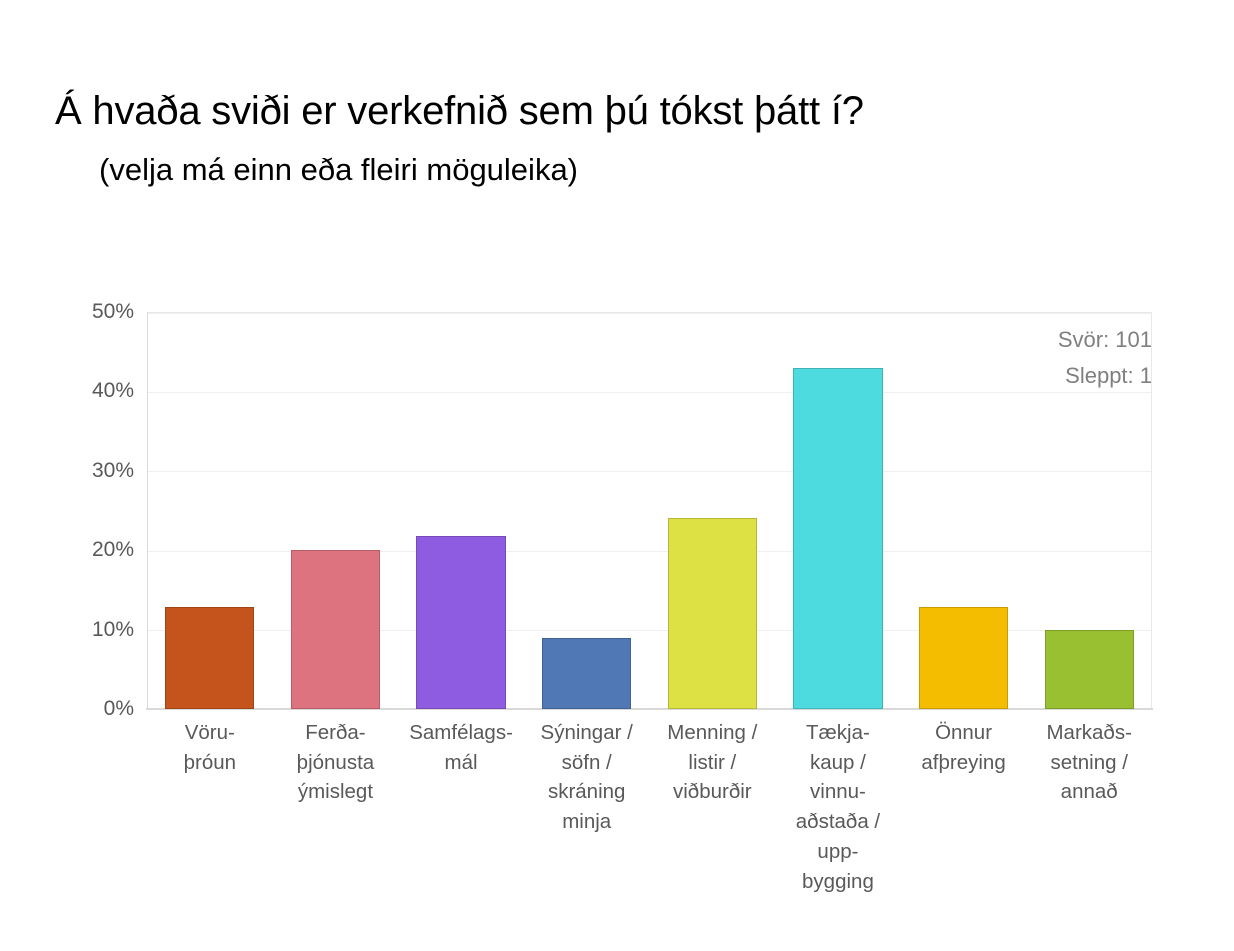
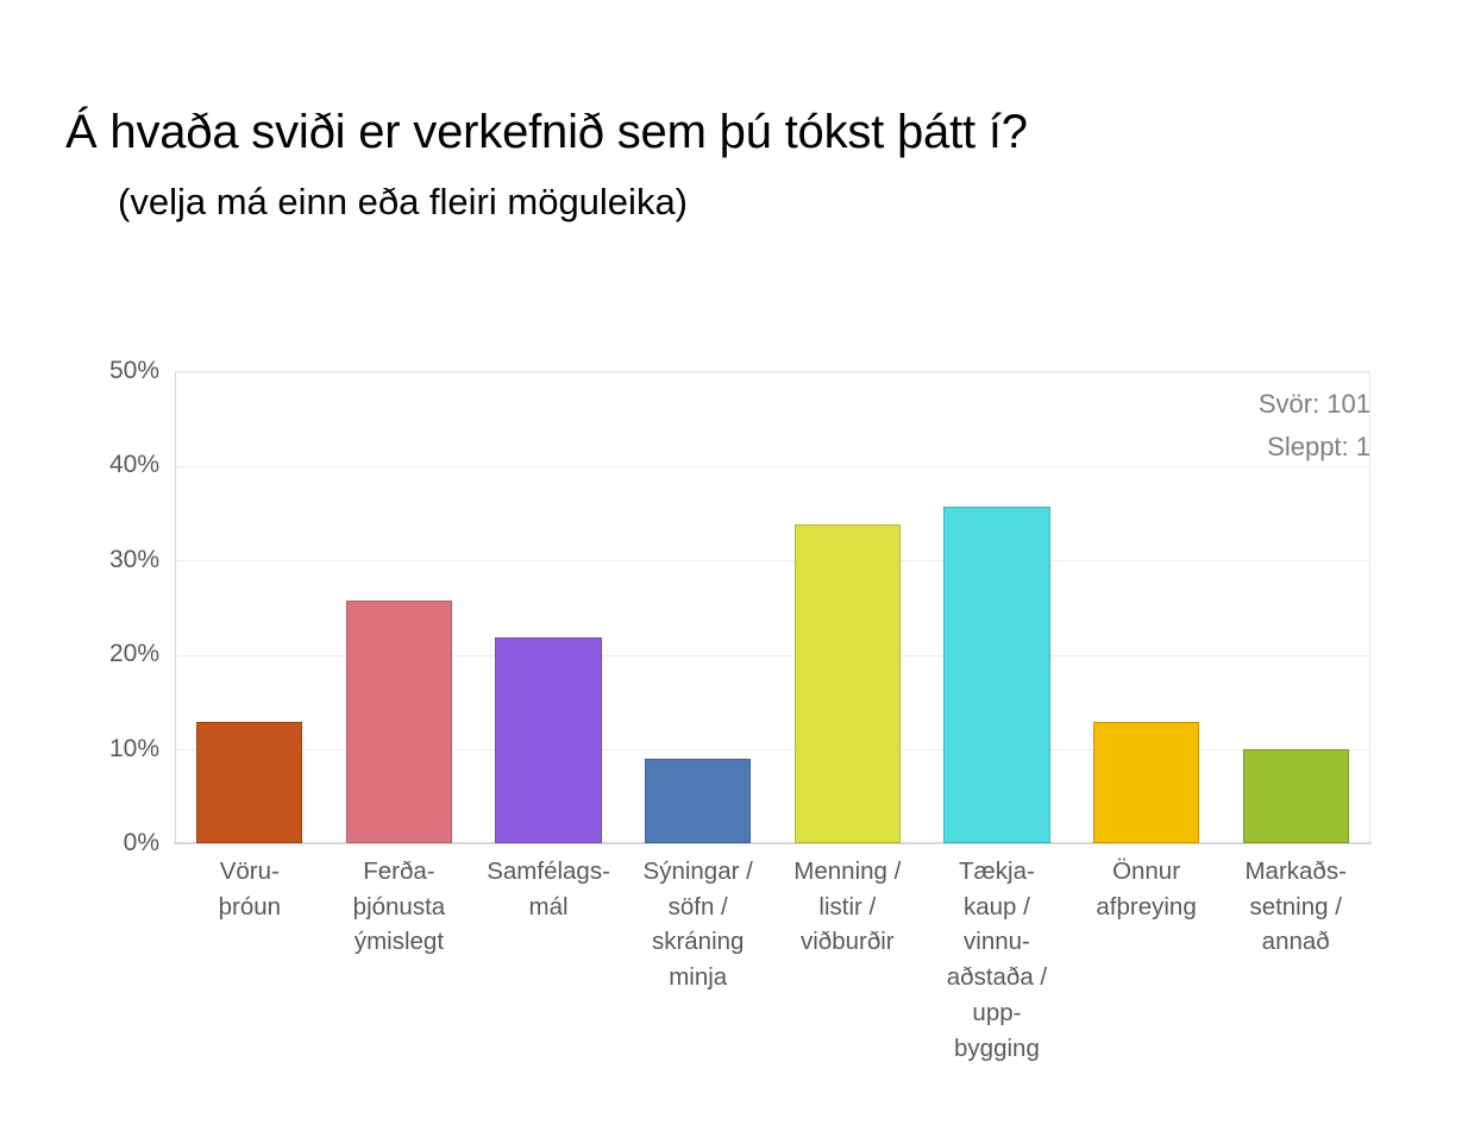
Ferða- þjónusta ýmislegt: 20% -> 26%
Menning / listir / viðburðir: 24% -> 34%
Tækja- kaup / vinnu- aðstaða / upp- bygging: 43% -> 36%
